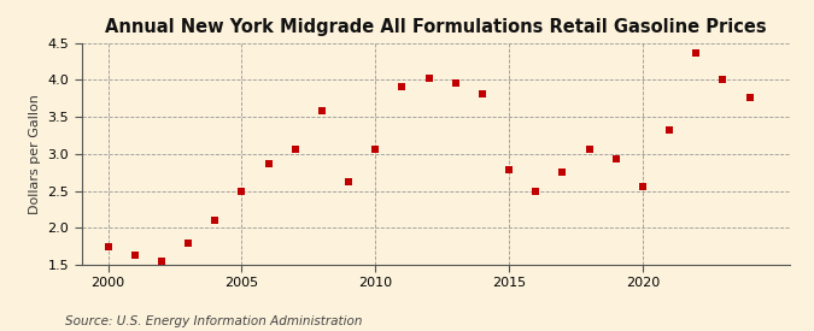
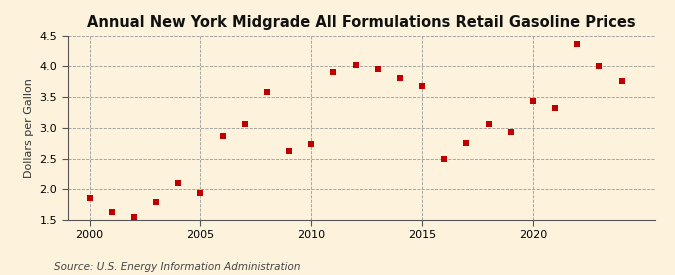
2000: 1.74 -> 1.86
2005: 2.50 -> 1.94
2010: 3.06 -> 2.74
2015: 2.79 -> 3.68
2020: 2.56 -> 3.44
